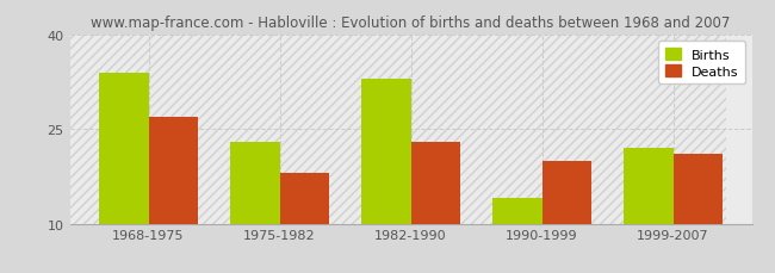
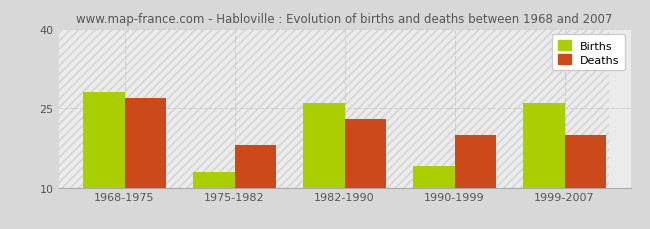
Births/1968-1975: 34 -> 28
Births/1975-1982: 23 -> 13
Births/1982-1990: 33 -> 26
Births/1999-2007: 22 -> 26
Deaths/1999-2007: 21 -> 20
